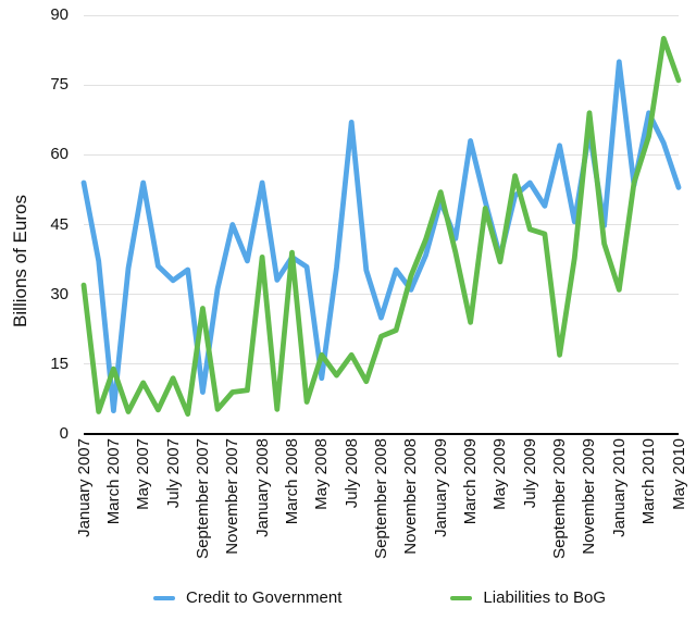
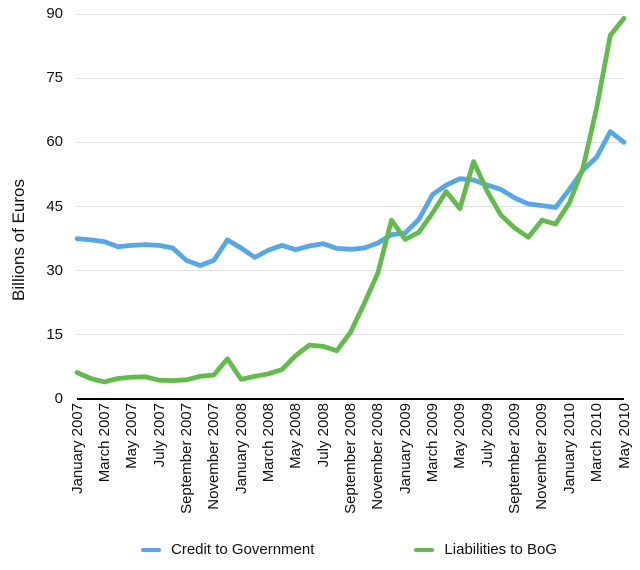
Credit to Government/January 2007: 54 -> 38
Liabilities to BoG/January 2007: 32 -> 6
Credit to Government/March 2007: 5 -> 37
Liabilities to BoG/March 2007: 14 -> 4
Credit to Government/May 2007: 54 -> 36
Liabilities to BoG/May 2007: 11 -> 5
Credit to Government/July 2007: 33 -> 36
Liabilities to BoG/July 2007: 12 -> 4
Credit to Government/September 2007: 9 -> 32
Liabilities to BoG/September 2007: 27 -> 4
Credit to Government/November 2007: 45 -> 32
Liabilities to BoG/November 2007: 9 -> 6
Credit to Government/January 2008: 54 -> 35
Liabilities to BoG/January 2008: 38 -> 5
Credit to Government/March 2008: 38 -> 35
Liabilities to BoG/March 2008: 39 -> 6
Credit to Government/May 2008: 12 -> 35
Liabilities to BoG/May 2008: 17 -> 10
Credit to Government/July 2008: 67 -> 36
Liabilities to BoG/July 2008: 17 -> 12
Credit to Government/September 2008: 25 -> 35
Liabilities to BoG/September 2008: 21 -> 16
Credit to Government/November 2008: 31 -> 36
Liabilities to BoG/November 2008: 34 -> 30
Credit to Government/January 2009: 50 -> 39
Liabilities to BoG/January 2009: 52 -> 37
Credit to Government/March 2009: 63 -> 48
Liabilities to BoG/March 2009: 24 -> 44
Credit to Government/May 2009: 38 -> 52
Liabilities to BoG/May 2009: 37 -> 44
Credit to Government/July 2009: 54 -> 50
Liabilities to BoG/July 2009: 44 -> 48
Credit to Government/September 2009: 62 -> 47
Liabilities to BoG/September 2009: 17 -> 40
Credit to Government/November 2009: 65 -> 45
Liabilities to BoG/November 2009: 69 -> 42
Credit to Government/January 2010: 80 -> 49
Liabilities to BoG/January 2010: 31 -> 46
Credit to Government/March 2010: 69 -> 56
Liabilities to BoG/March 2010: 64 -> 68
Credit to Government/May 2010: 53 -> 60
Liabilities to BoG/May 2010: 76 -> 89
